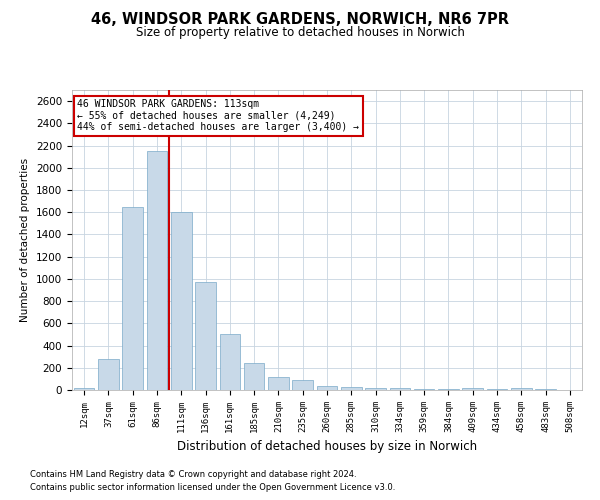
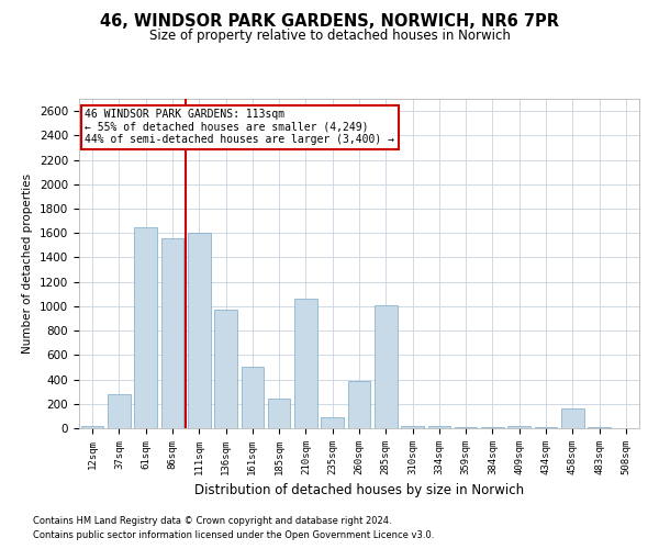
86sqm: 2150 -> 1560
210sqm: 120 -> 1060
260sqm: 40 -> 390
285sqm: 30 -> 1010
458sqm: 20 -> 160
